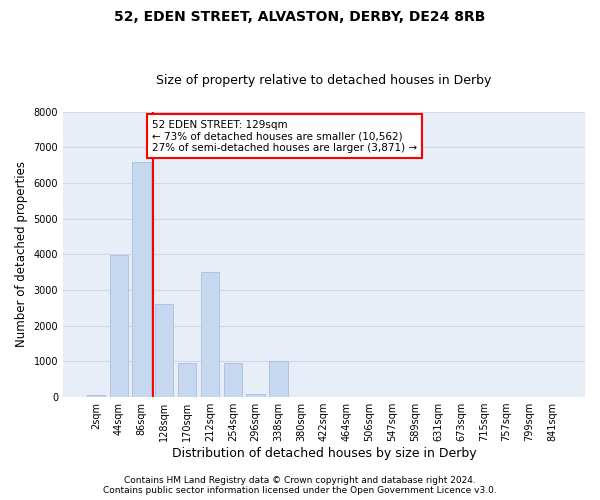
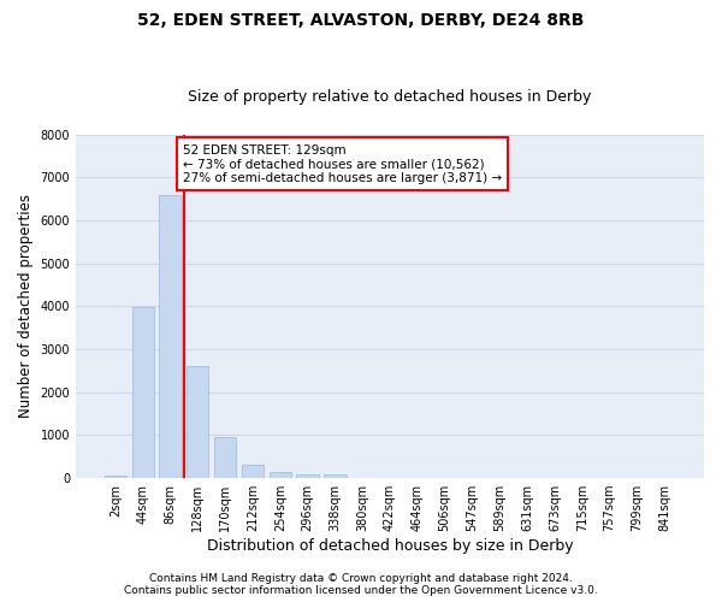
212sqm: 3500 -> 310
254sqm: 950 -> 140
338sqm: 1000 -> 80
